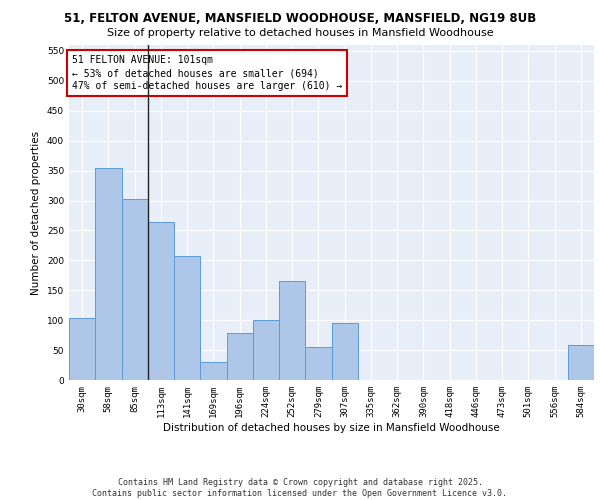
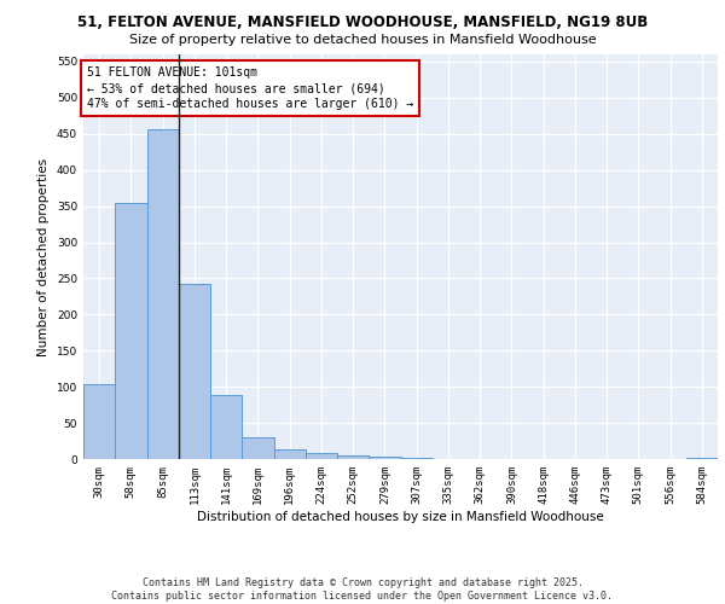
85sqm: 302 -> 457
113sqm: 264 -> 243
141sqm: 208 -> 88
196sqm: 78 -> 13
224sqm: 100 -> 8
252sqm: 166 -> 5
279sqm: 56 -> 3
307sqm: 96 -> 2
584sqm: 58 -> 2
